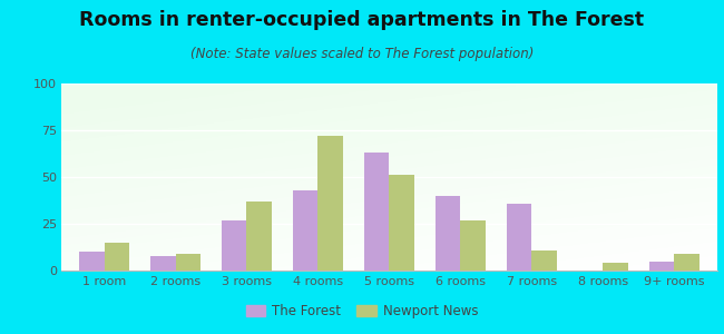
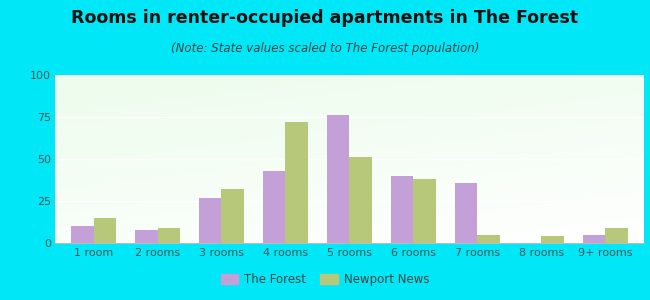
Newport News/3 rooms: 37 -> 32
The Forest/5 rooms: 63 -> 76
Newport News/6 rooms: 27 -> 38
Newport News/7 rooms: 11 -> 5
